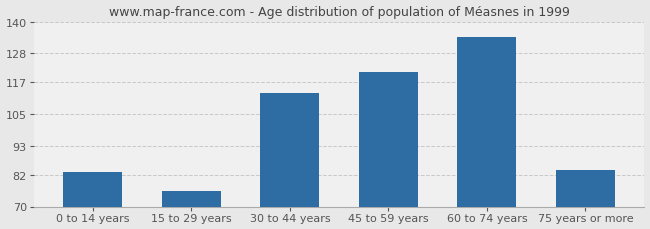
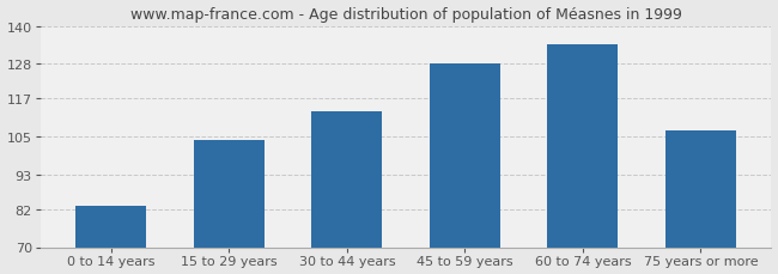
15 to 29 years: 76 -> 104
45 to 59 years: 121 -> 128
75 years or more: 84 -> 107
